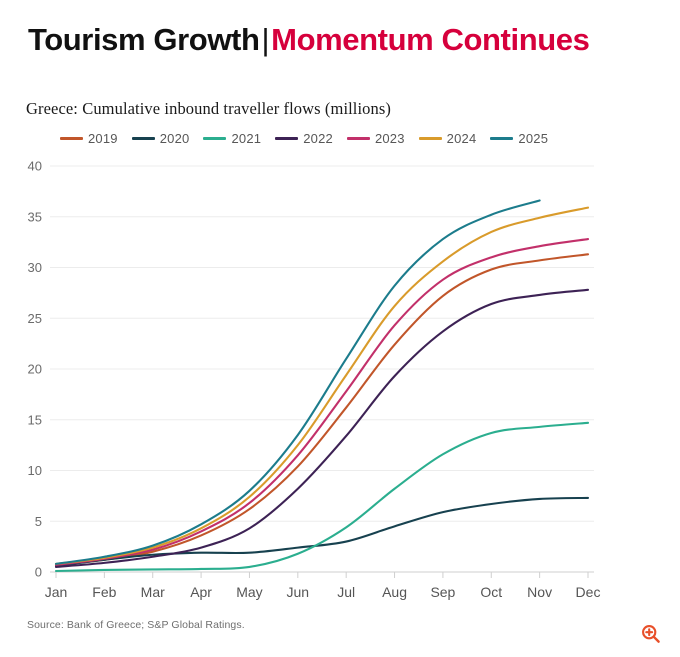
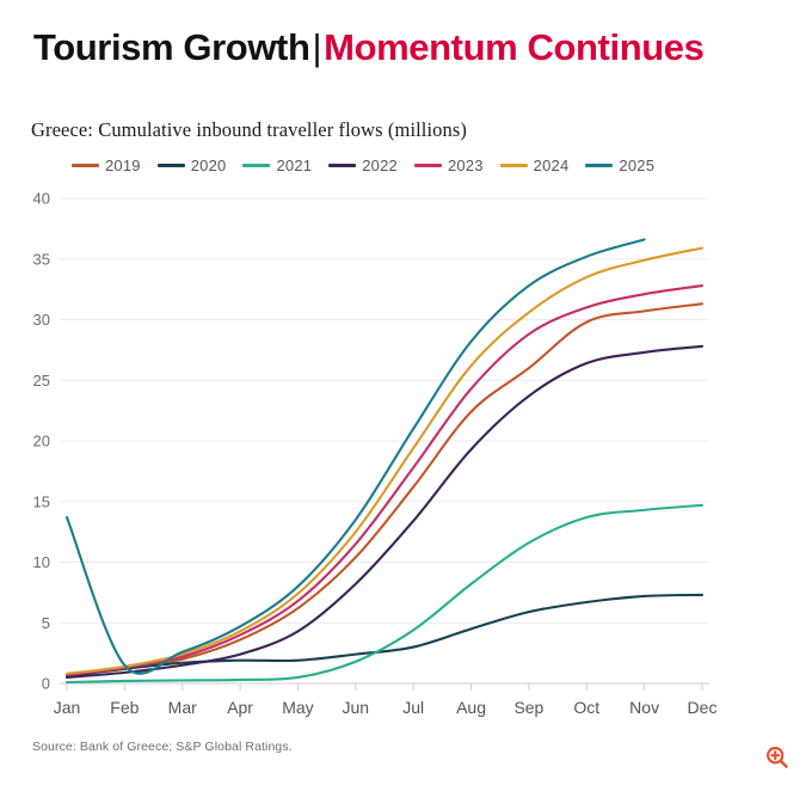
2025/Jan: 0.8 -> 13.7
2019/Sep: 27.2 -> 26.0
